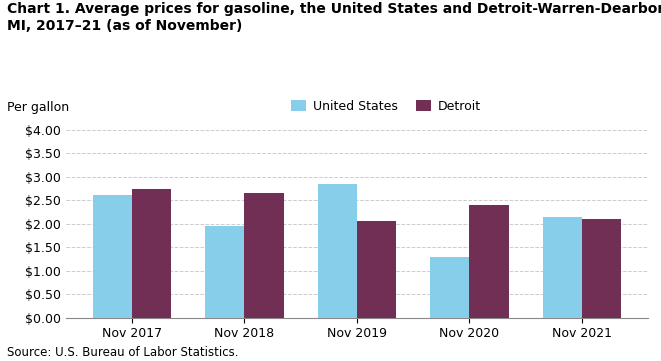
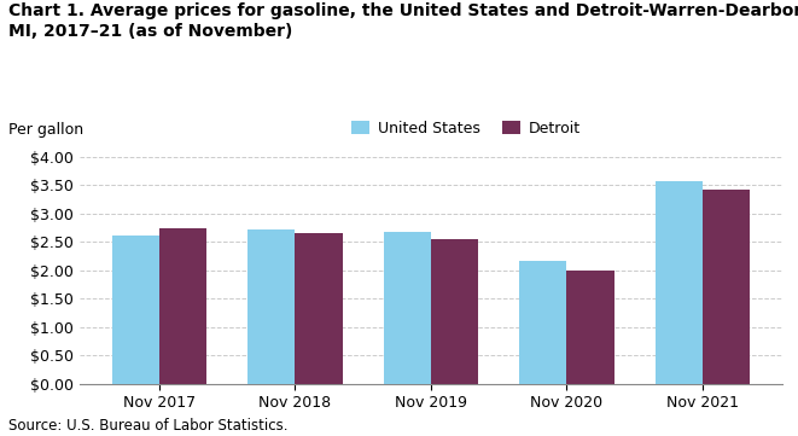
United States/Nov 2018: $1.95 -> $2.72
United States/Nov 2019: $2.85 -> $2.68
Detroit/Nov 2019: $2.05 -> $2.54
United States/Nov 2020: $1.30 -> $2.16
Detroit/Nov 2020: $2.40 -> $2.00
United States/Nov 2021: $2.15 -> $3.57
Detroit/Nov 2021: $2.10 -> $3.43
